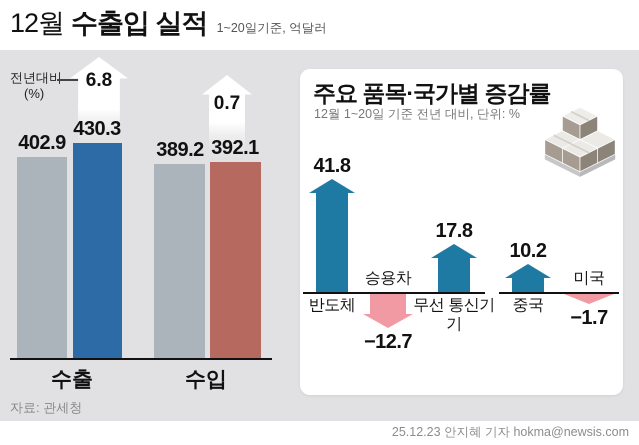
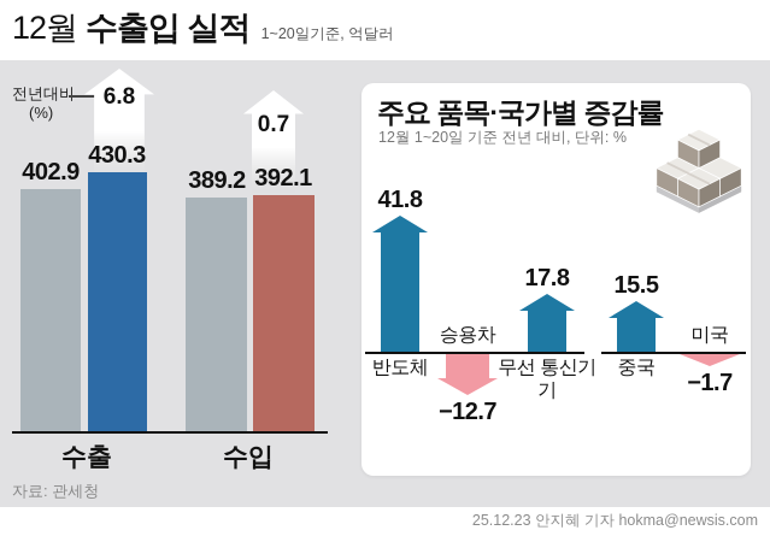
주요 품목·국가별 증감률/중국: 10.2 -> 15.5
